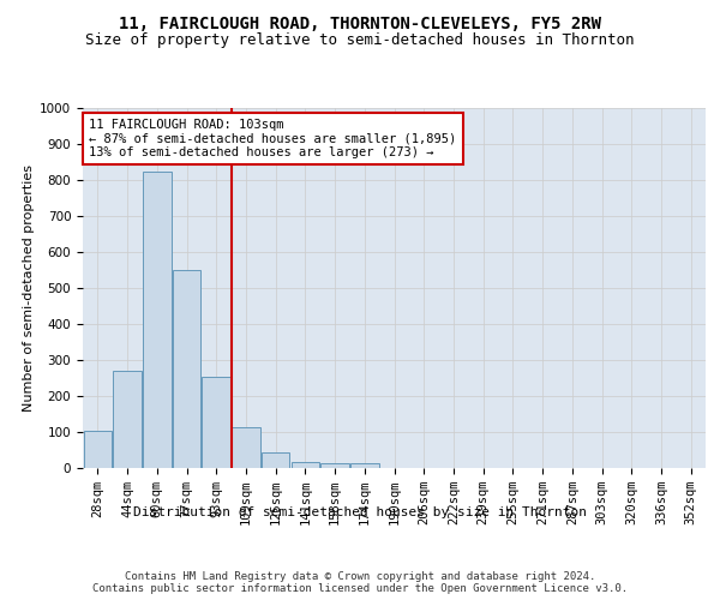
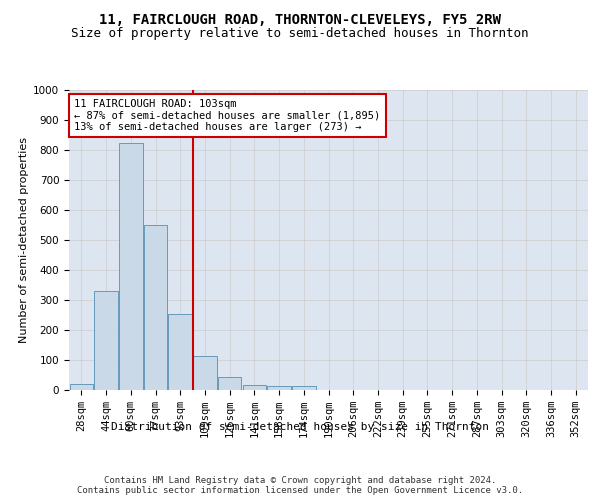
28sqm: 105 -> 20
44sqm: 270 -> 330
